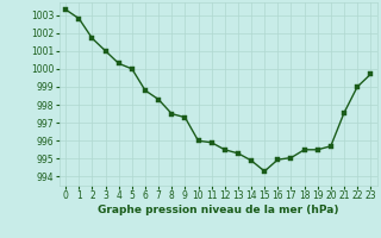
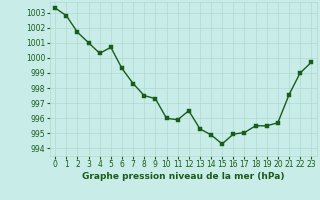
5: 1000.0 -> 1000.7
6: 998.8 -> 999.3
12: 995.5 -> 996.5
